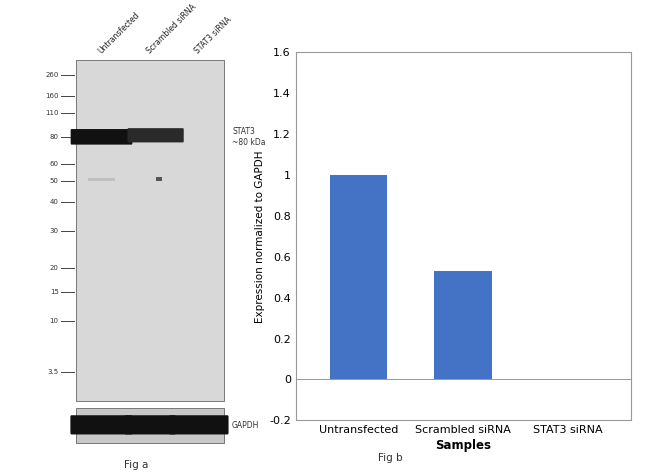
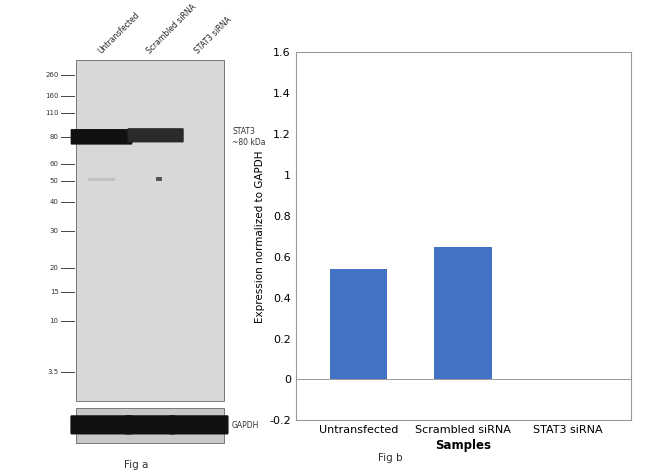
Untransfected: 1.00 -> 0.54
Scrambled siRNA: 0.53 -> 0.65
